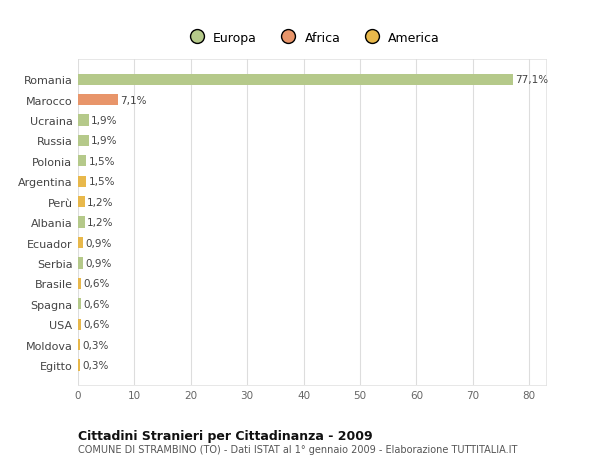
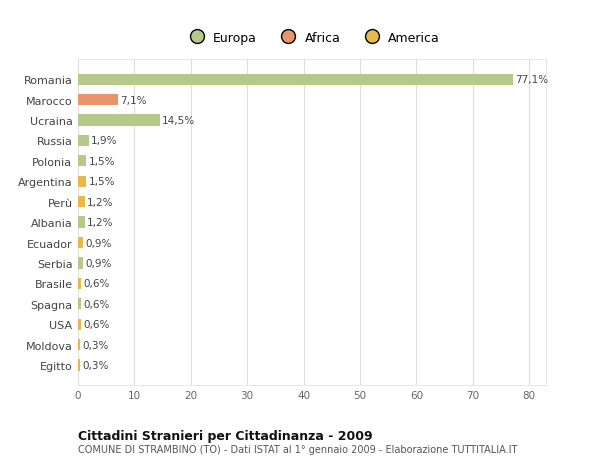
Ucraina: 1,9% -> 14,5%
